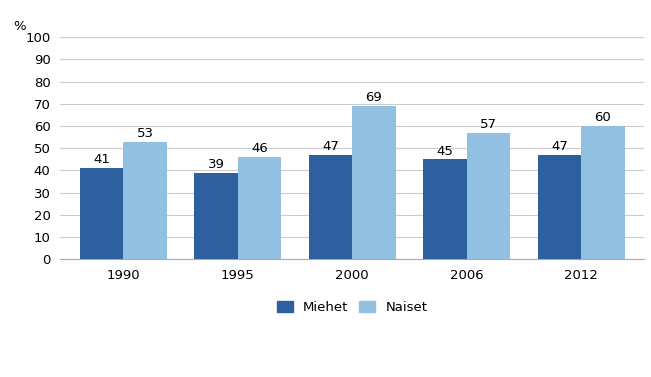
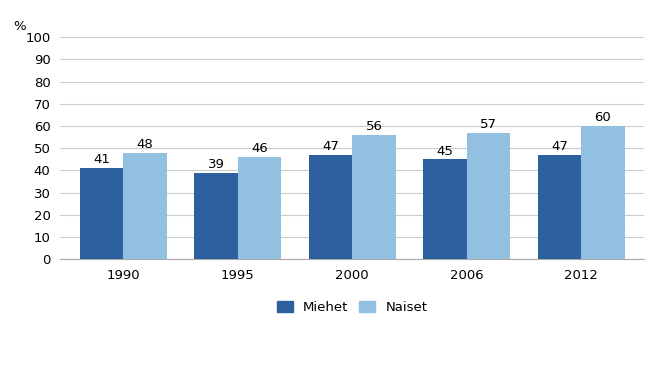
Naiset/1990: 53 -> 48
Naiset/2000: 69 -> 56
